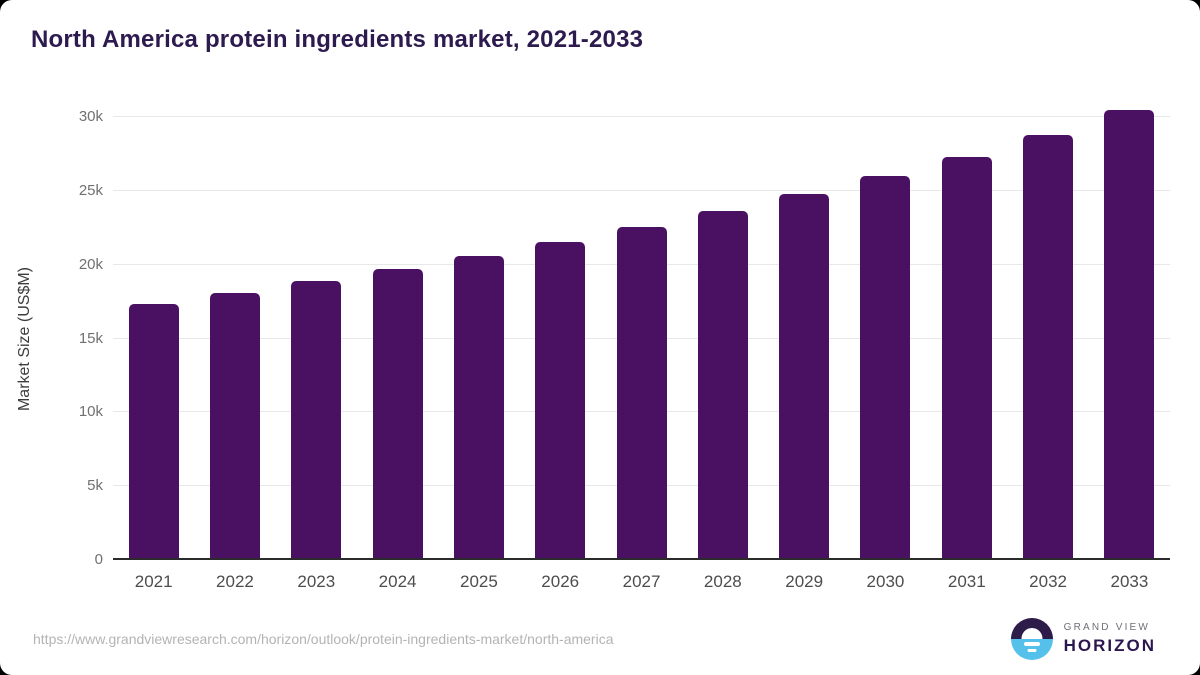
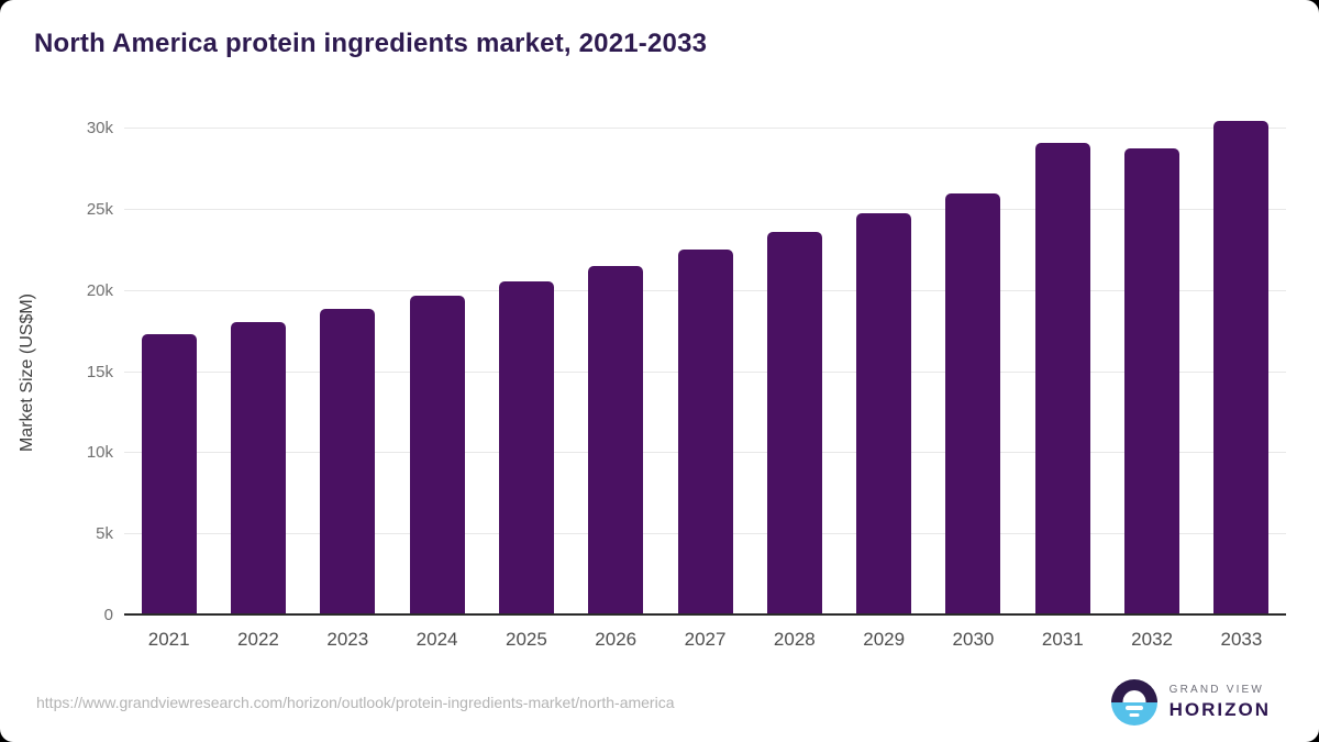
2031: 27.2k -> 29.0k
